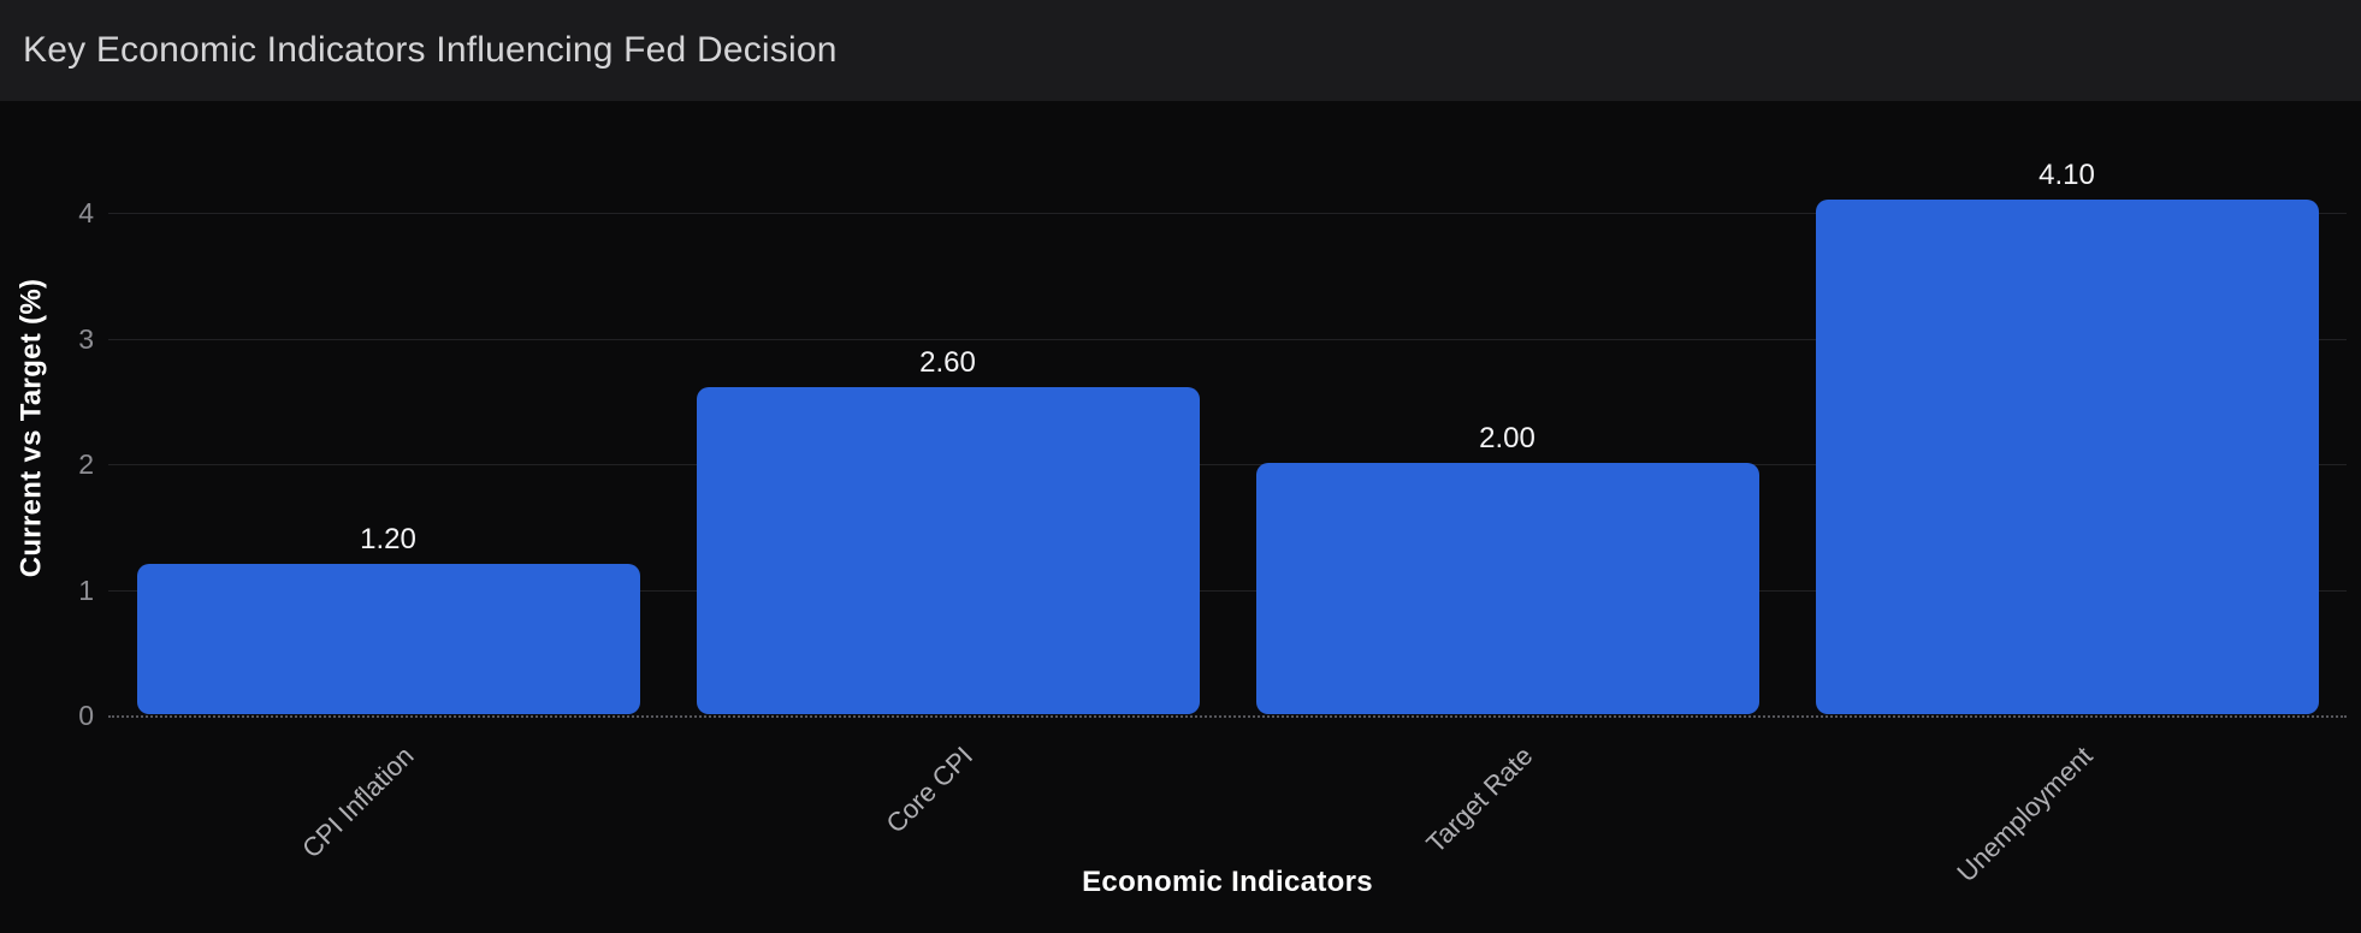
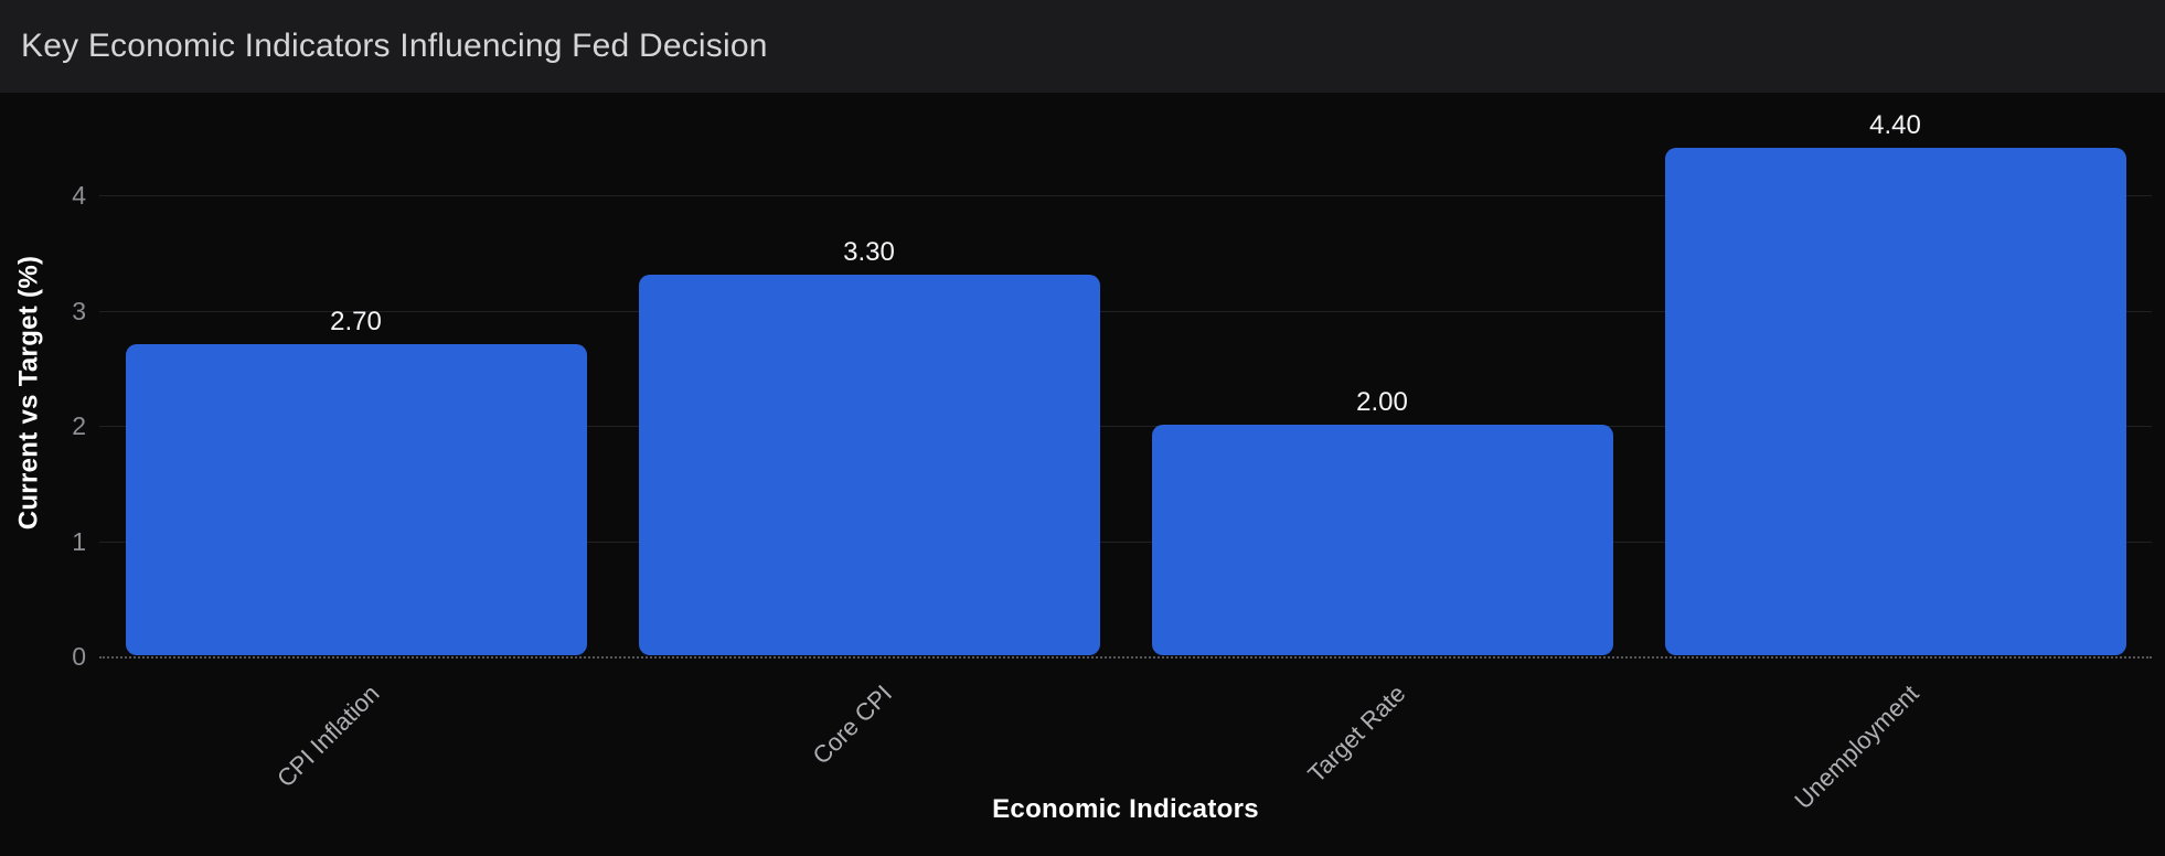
CPI Inflation: 1.20 -> 2.70
Core CPI: 2.60 -> 3.30
Unemployment: 4.10 -> 4.40
